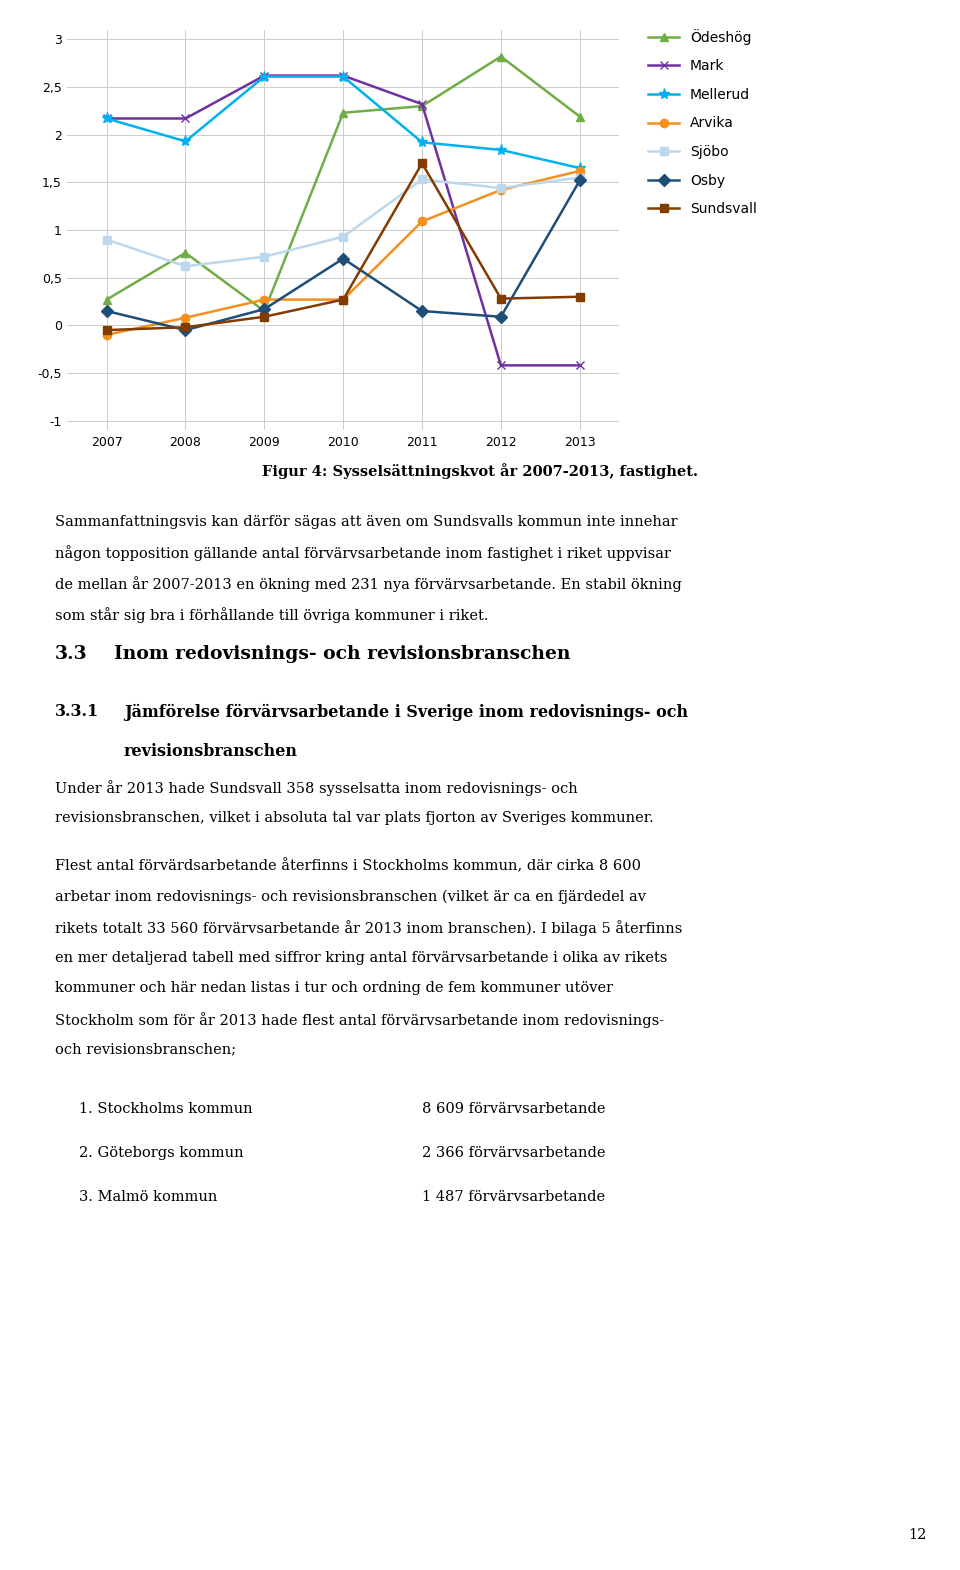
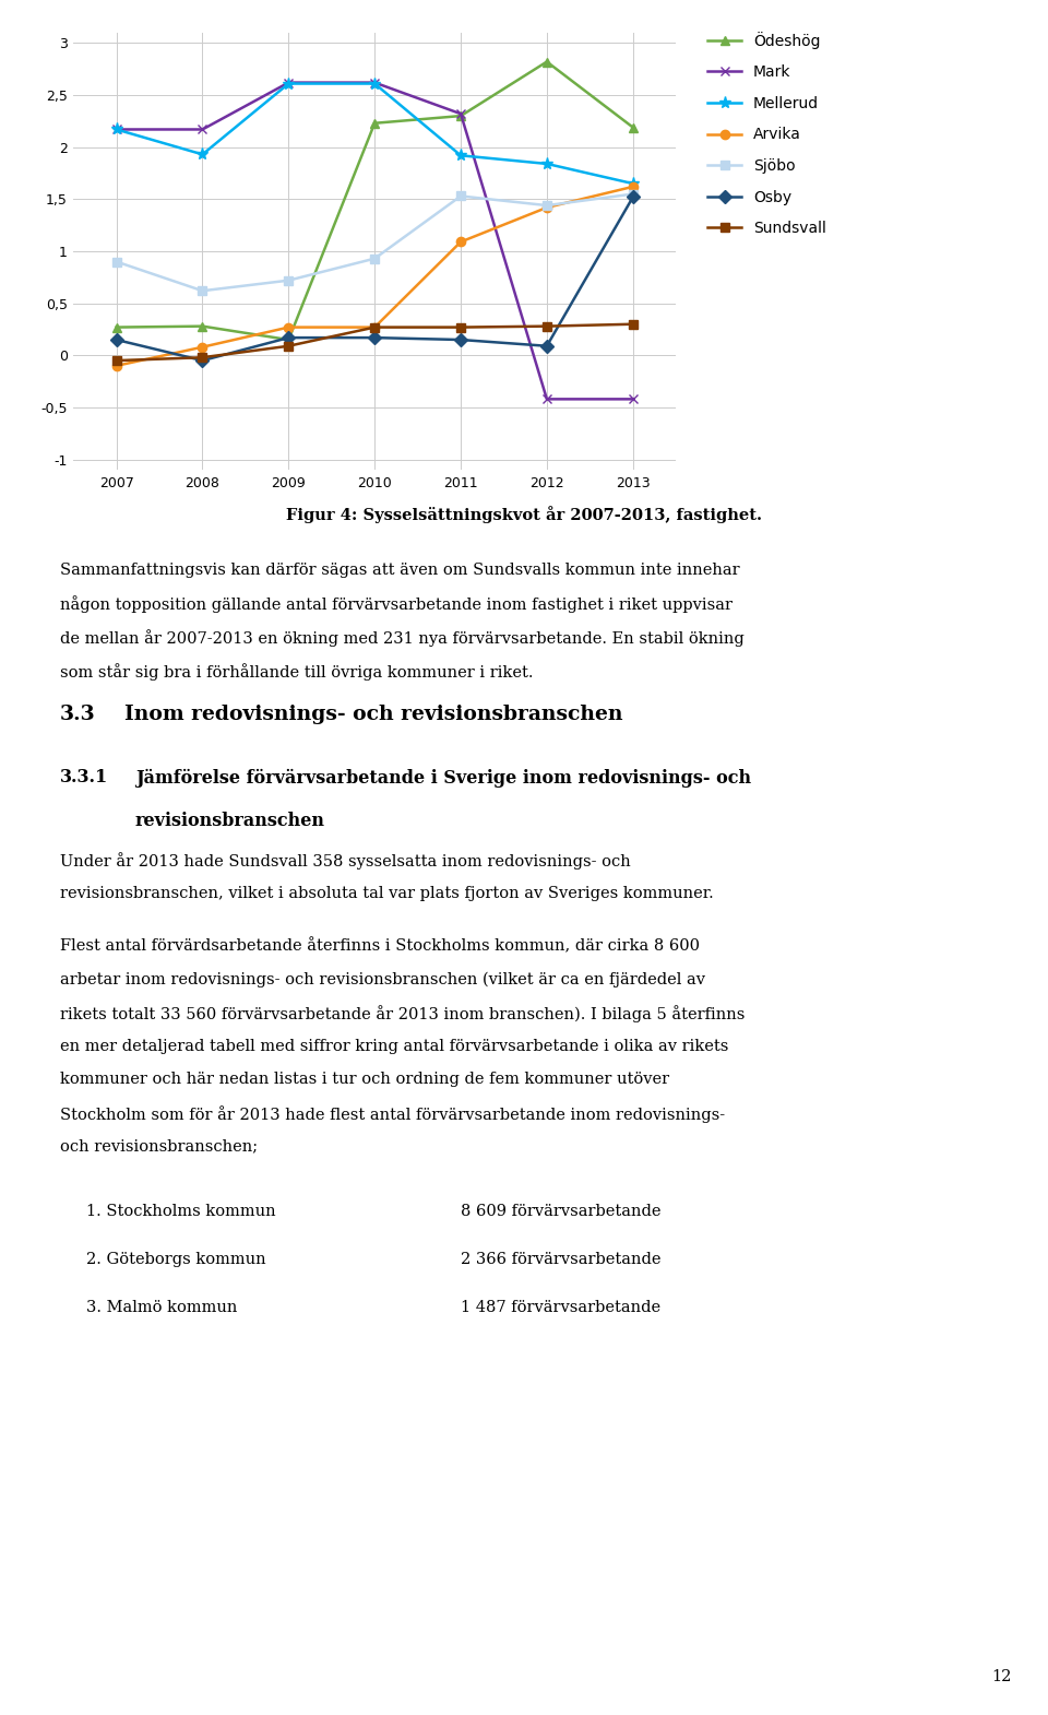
Ödeshög/2008: 0,76 -> 0,28
Osby/2010: 0,70 -> 0,17
Sundsvall/2011: 1,70 -> 0,27
